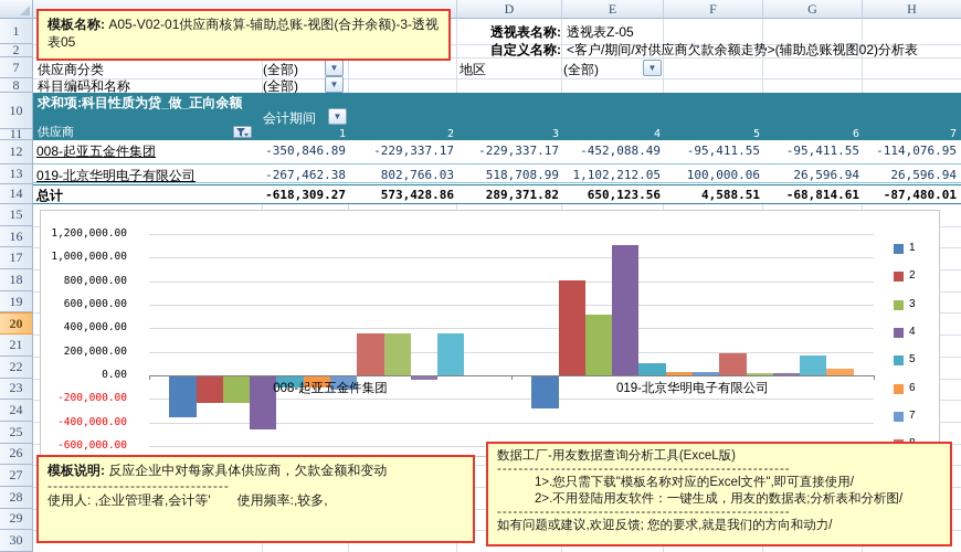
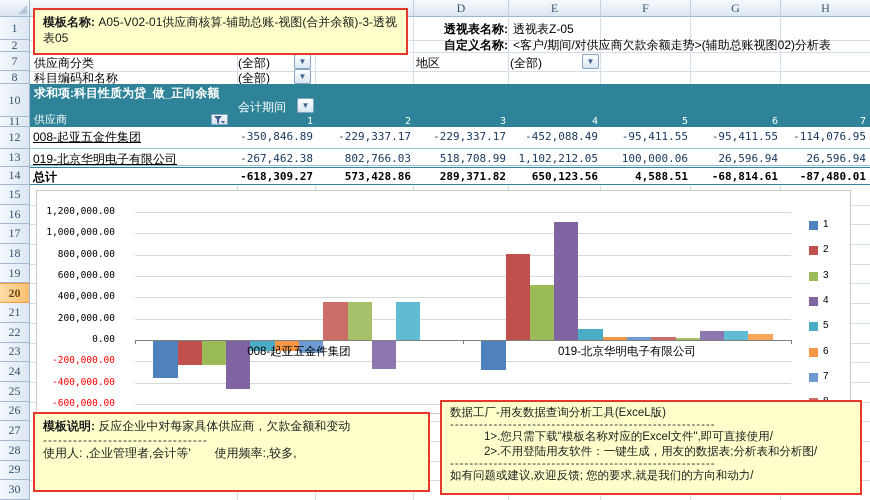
10/008-起亚五金件集团: -30000 -> -260000
8/019-北京华明电子有限公司: 190000 -> 30000
10/019-北京华明电子有限公司: 20000 -> 80000
11/019-北京华明电子有限公司: 170000 -> 80000
